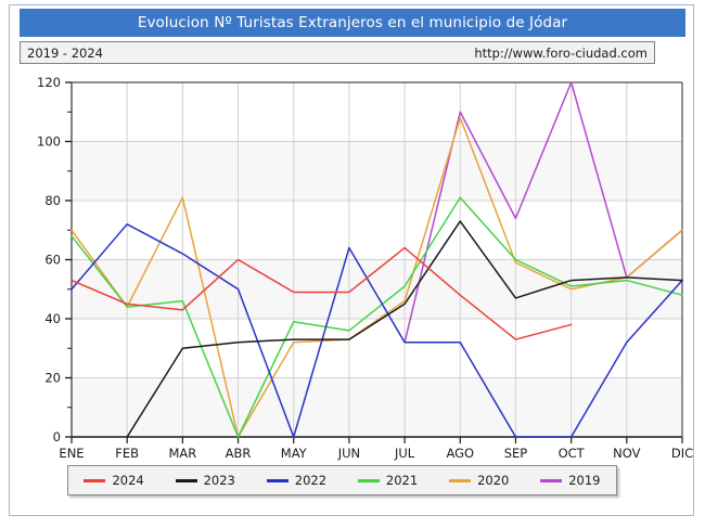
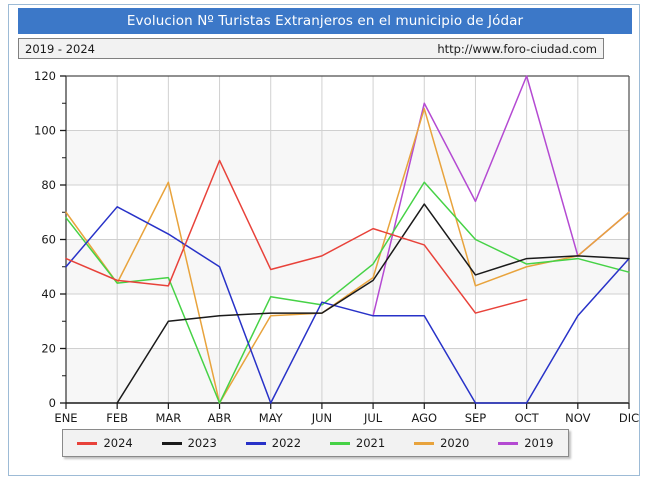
2024/ABR: 60 -> 89
2024/JUN: 49 -> 54
2022/JUN: 64 -> 37
2024/AGO: 48 -> 58
2020/SEP: 59 -> 43
